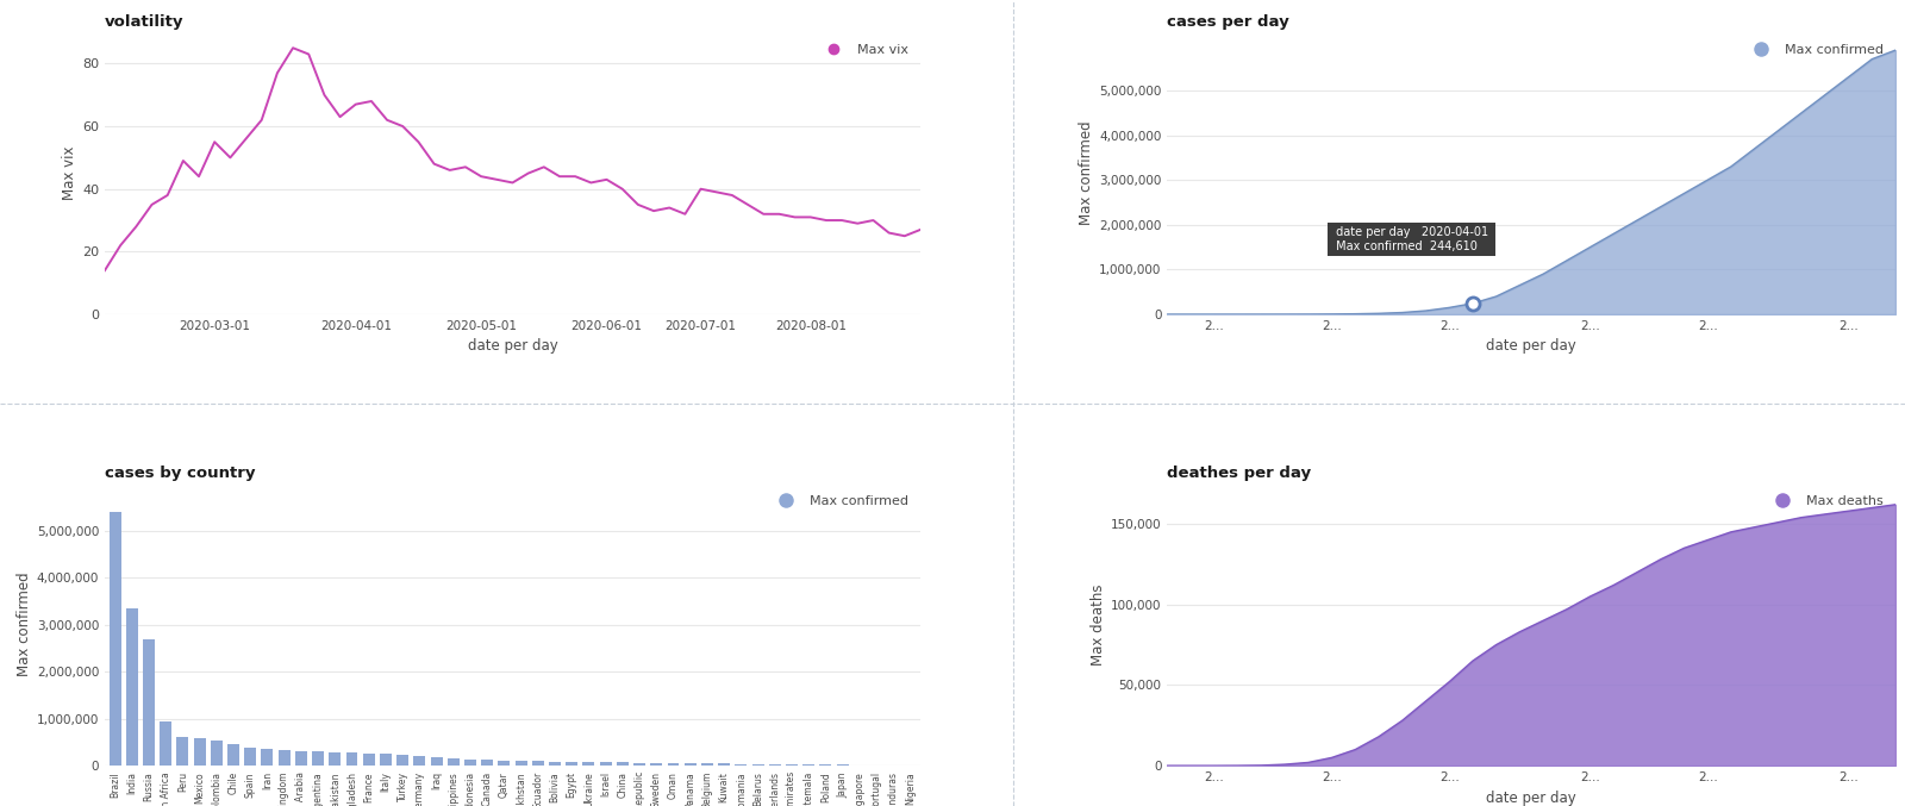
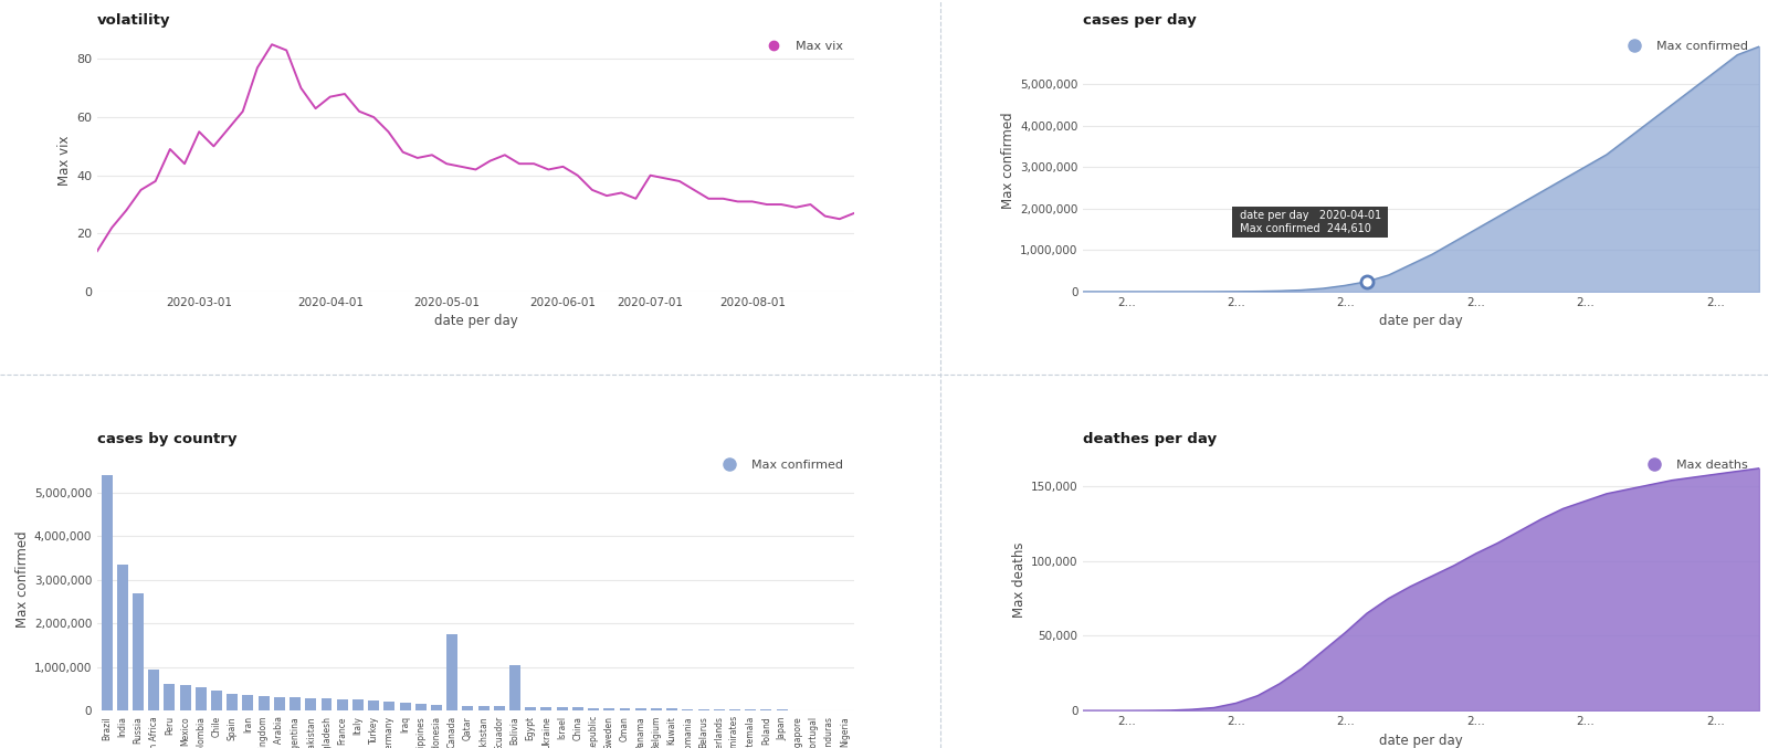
cases by country/Canada: 120,000 -> 1,750,000
cases by country/Bolivia: 90,000 -> 1,050,000
